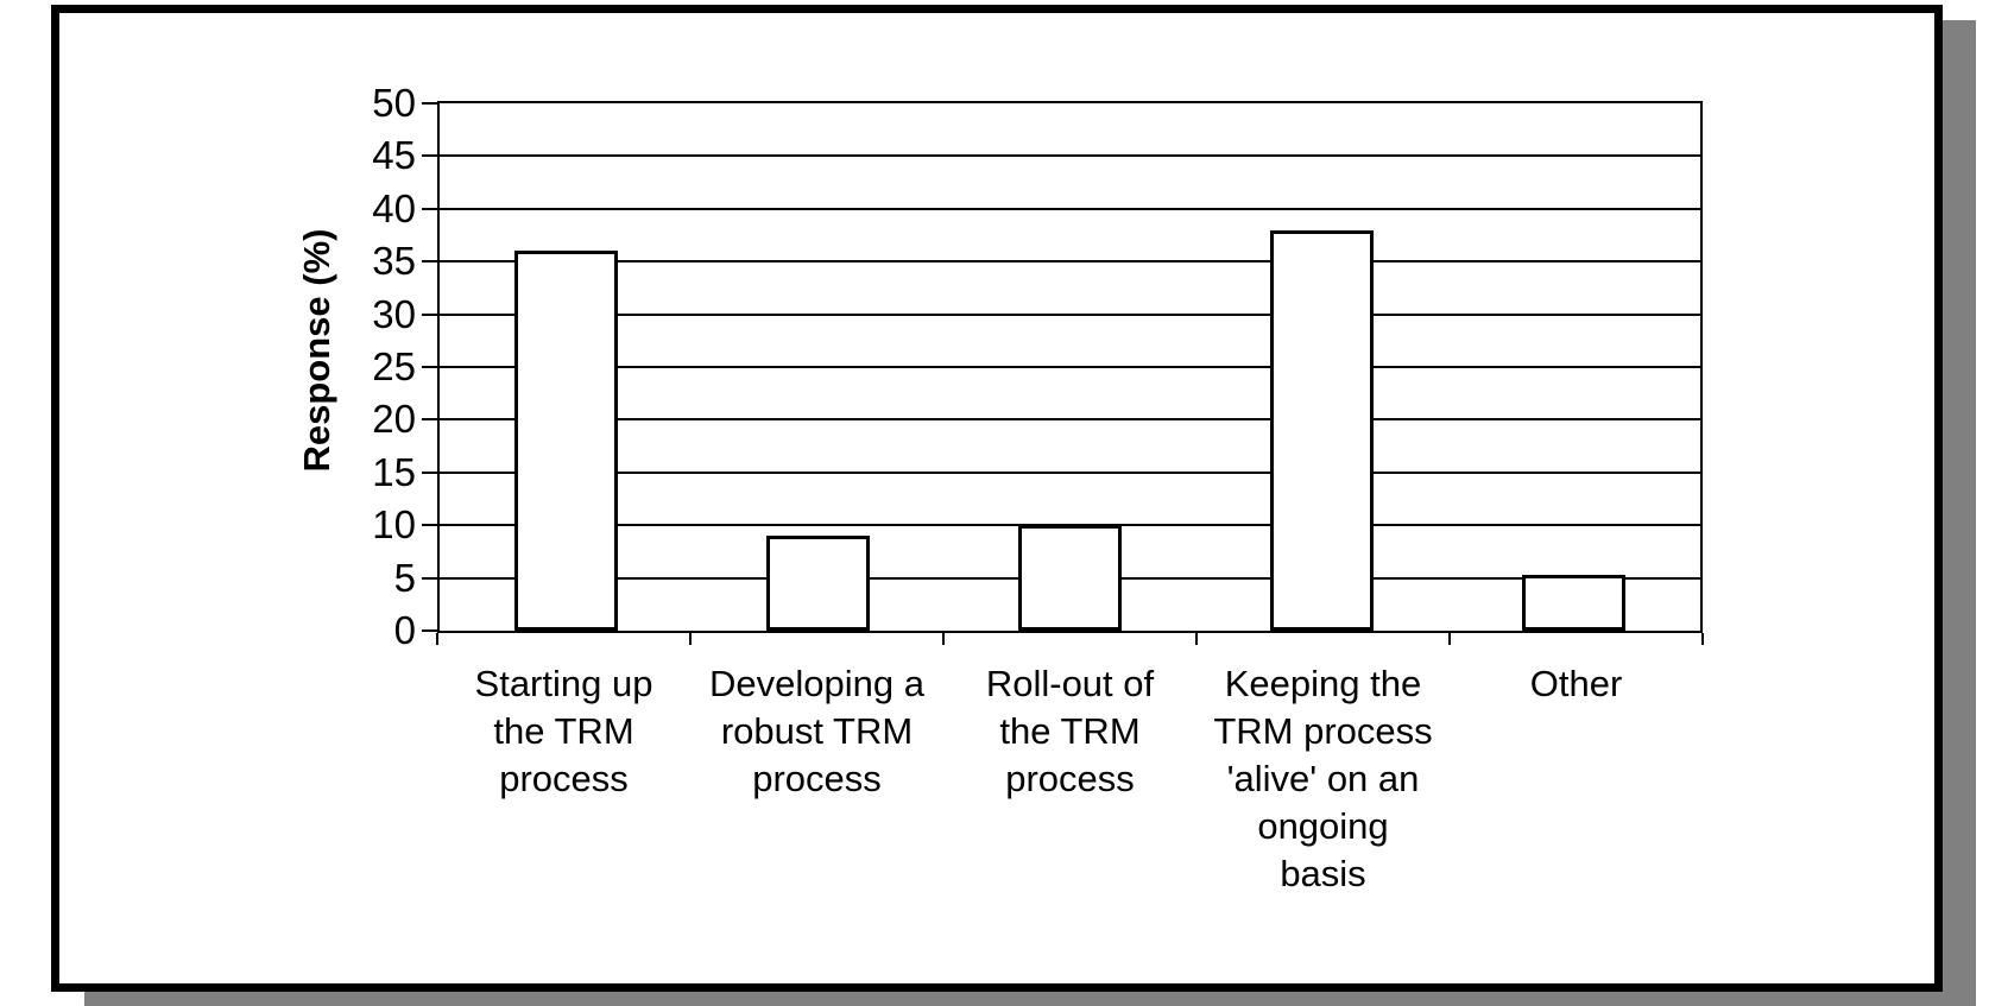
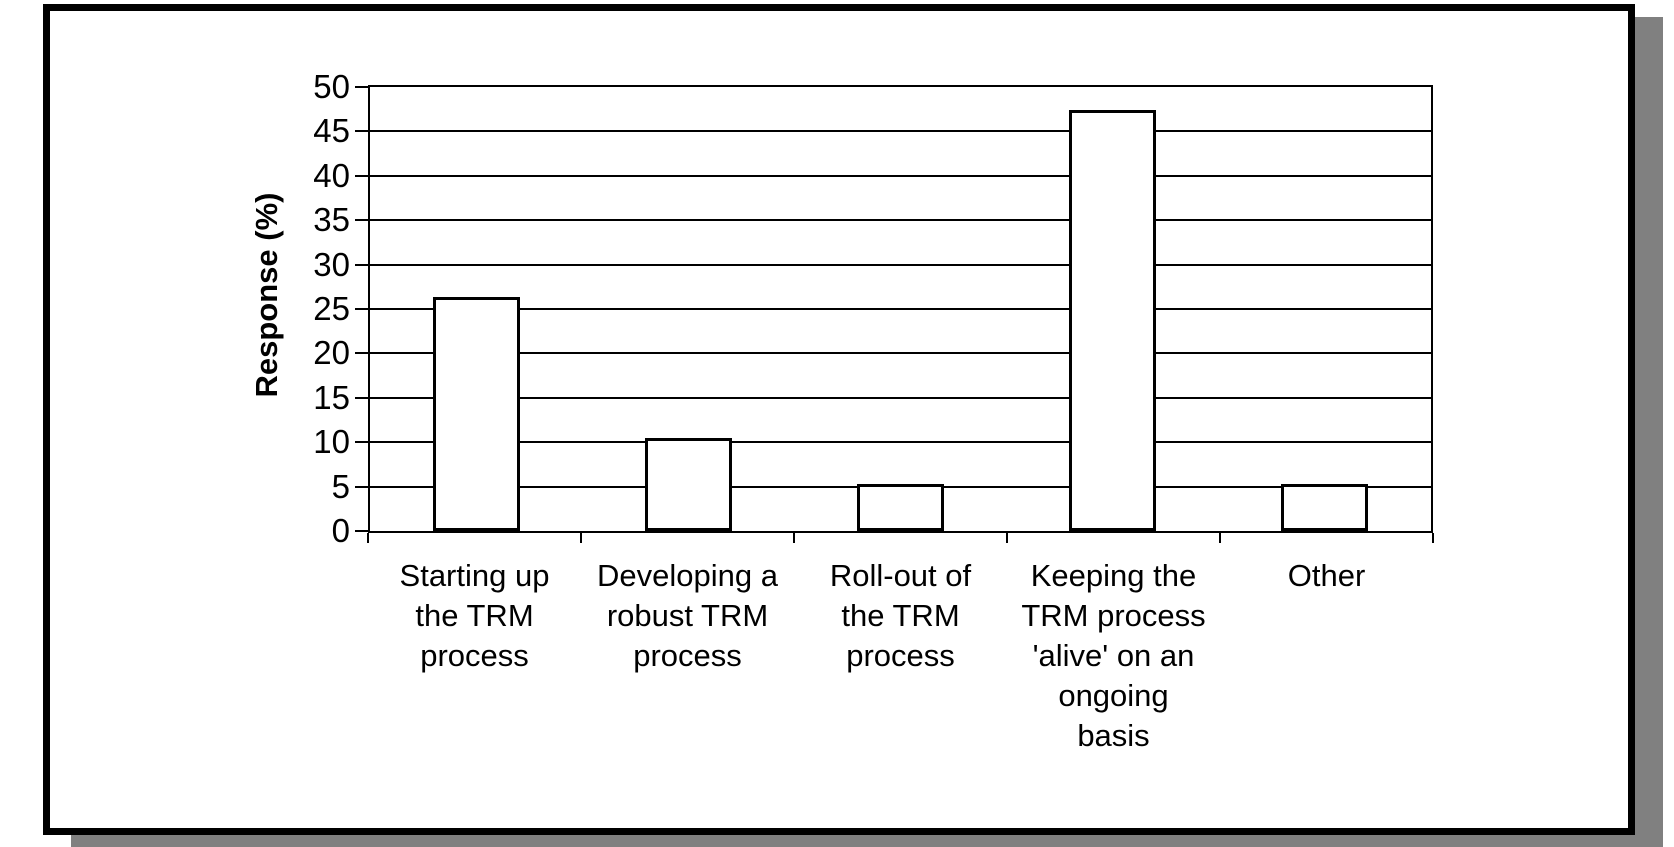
Starting up the TRM process: 36 -> 26
Developing a robust TRM process: 9 -> 10
Roll-out of the TRM process: 10 -> 5
Keeping the TRM process 'alive' on an ongoing basis: 38 -> 47
